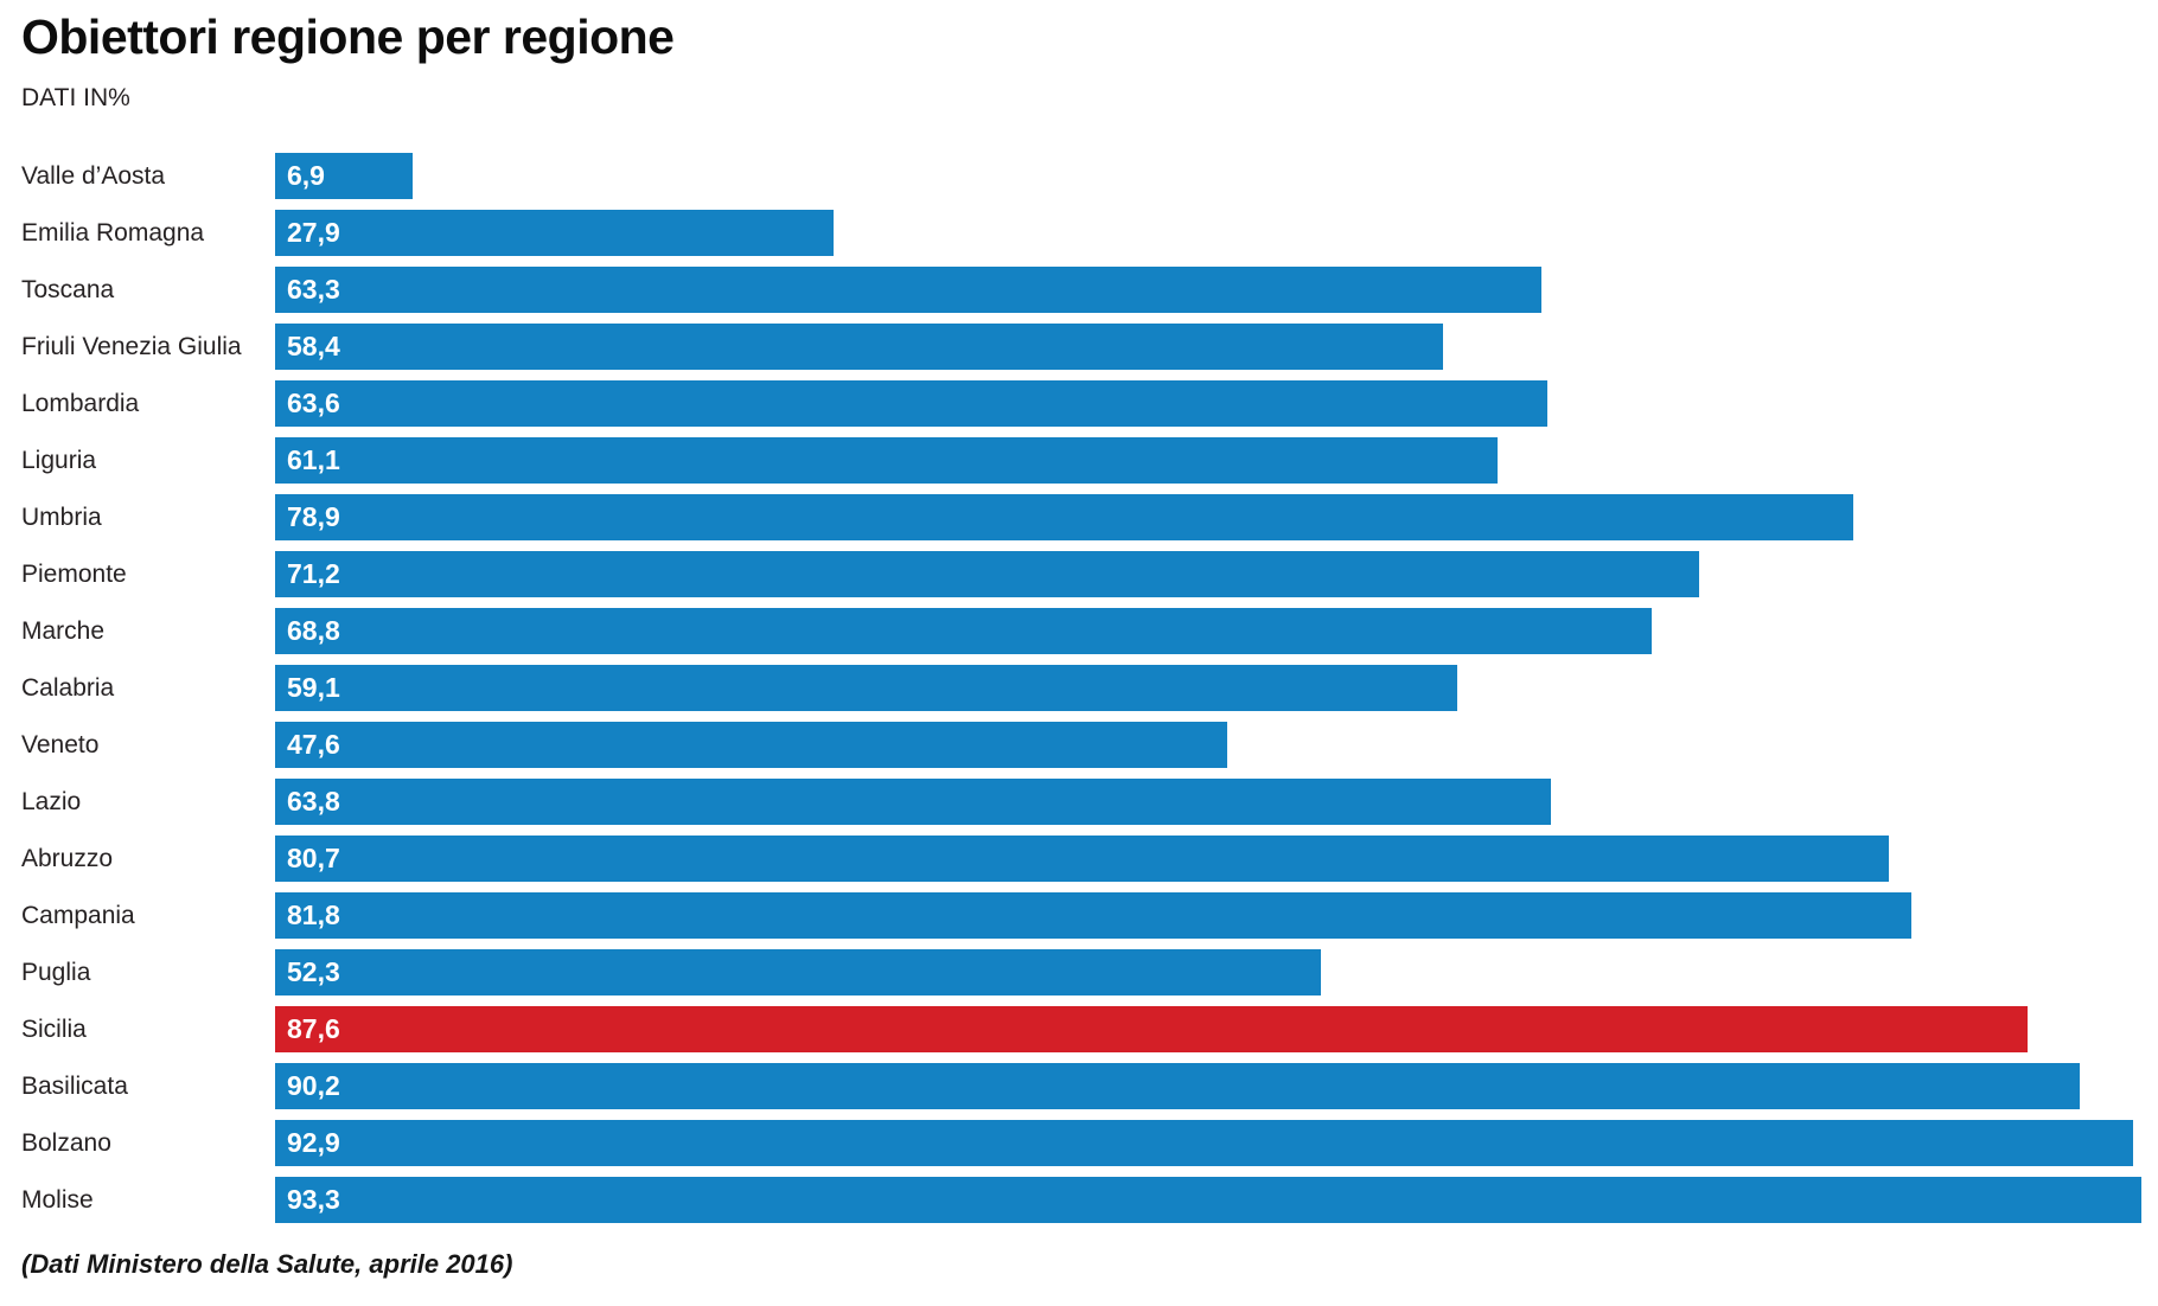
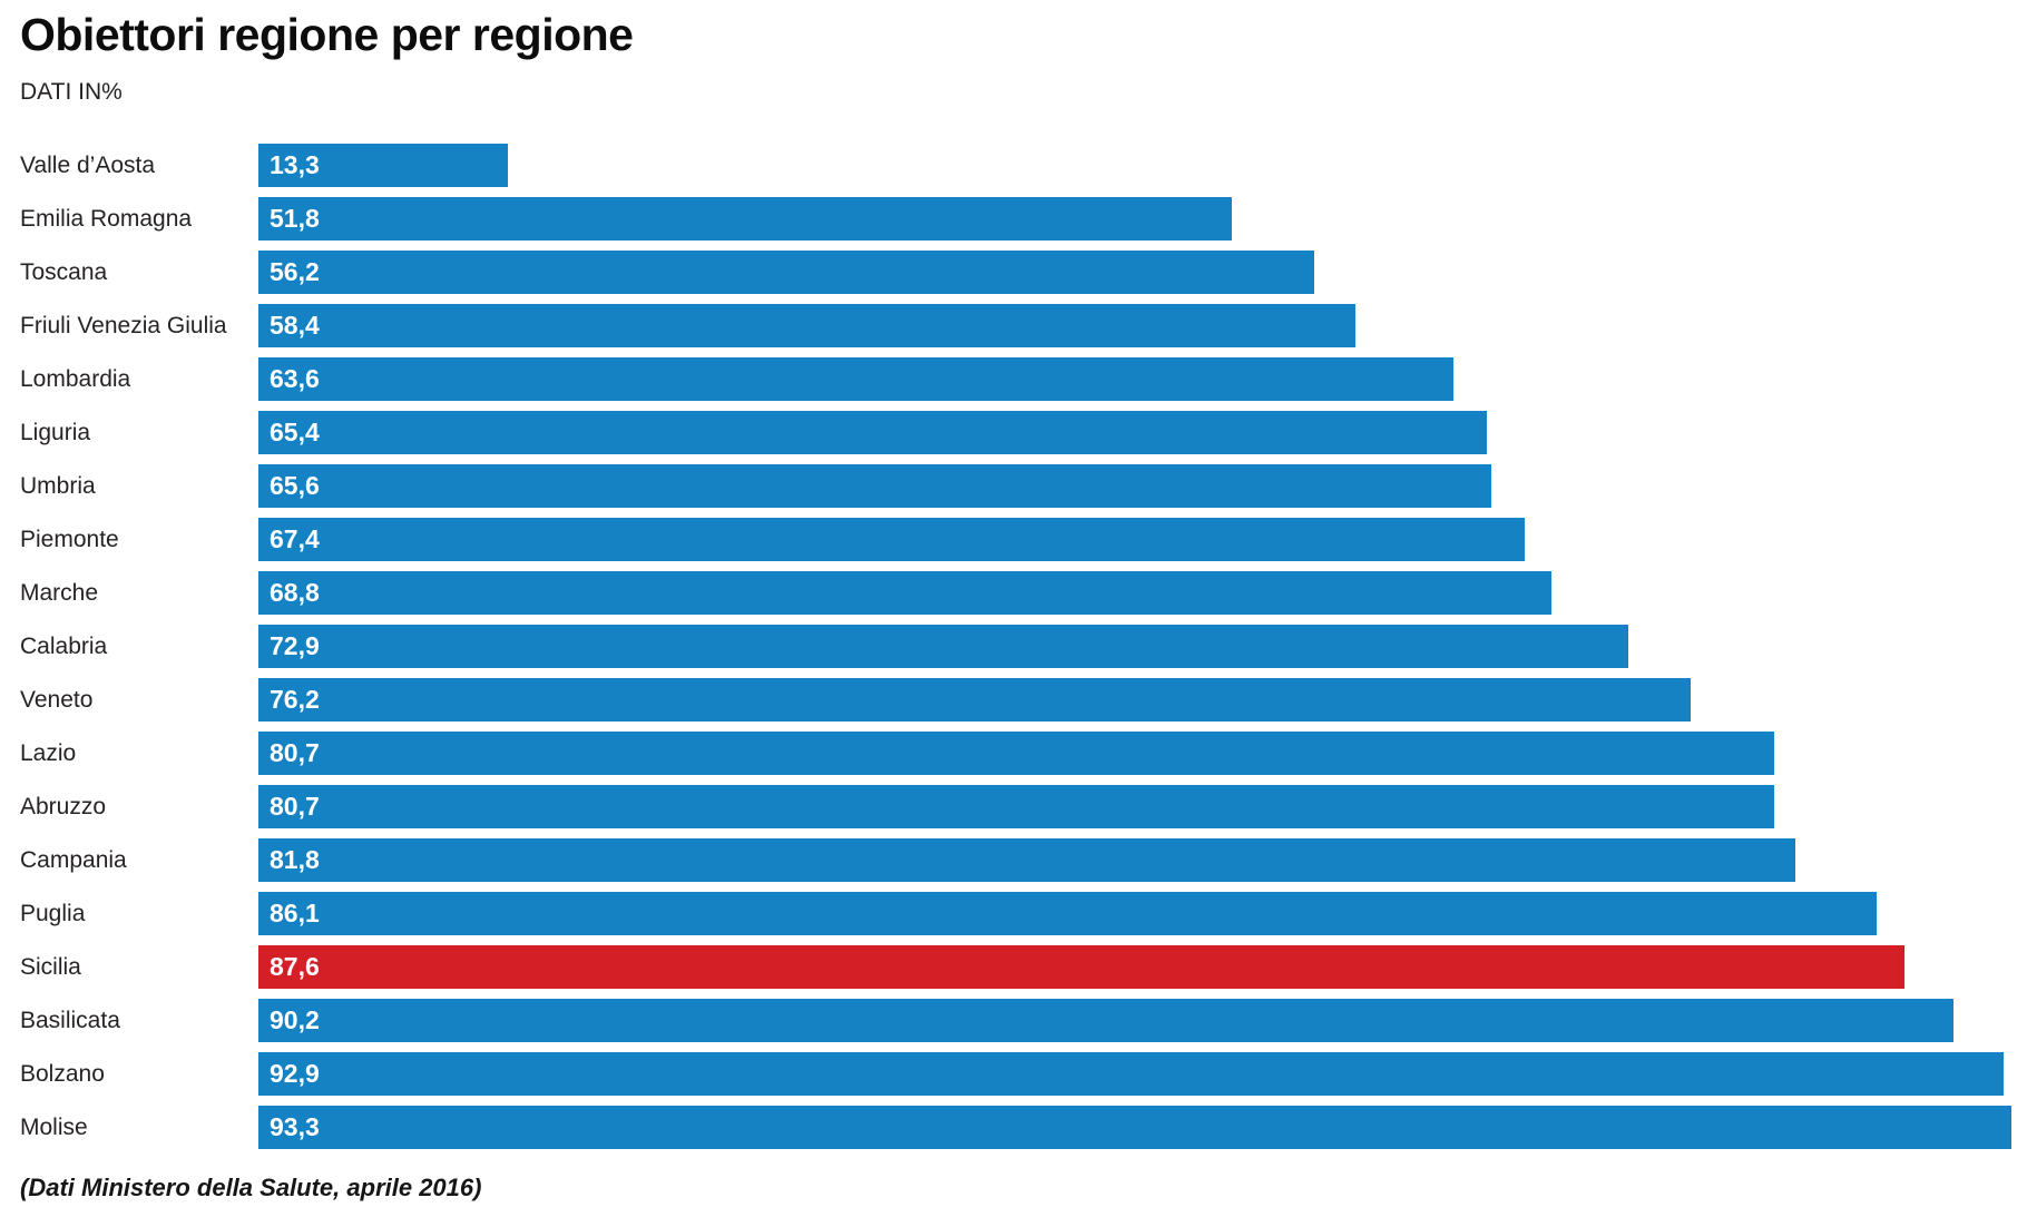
Valle d’Aosta: 6,9 -> 13,3
Emilia Romagna: 27,9 -> 51,8
Toscana: 63,3 -> 56,2
Liguria: 61,1 -> 65,4
Umbria: 78,9 -> 65,6
Piemonte: 71,2 -> 67,4
Calabria: 59,1 -> 72,9
Veneto: 47,6 -> 76,2
Lazio: 63,8 -> 80,7
Puglia: 52,3 -> 86,1
